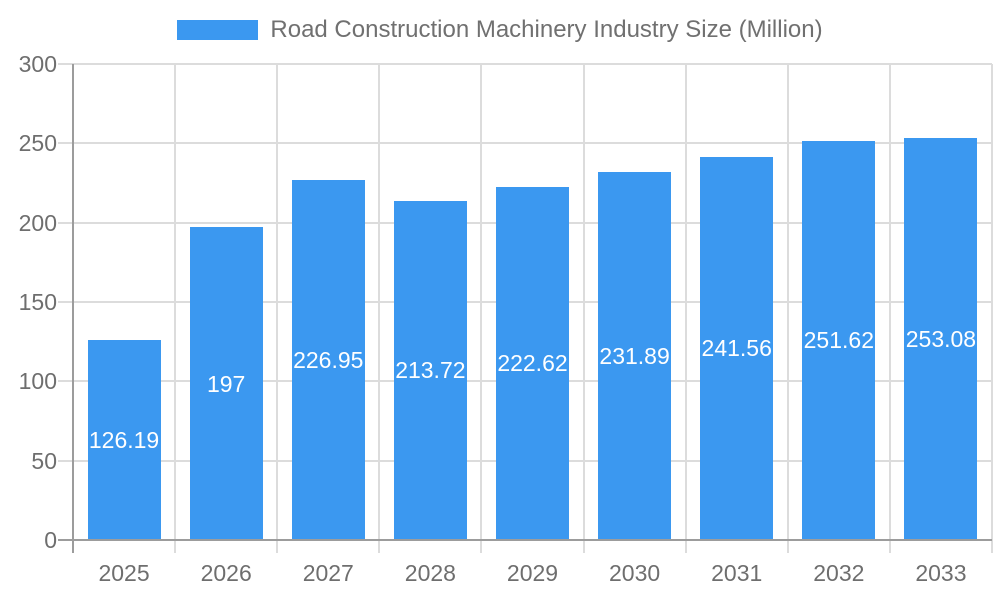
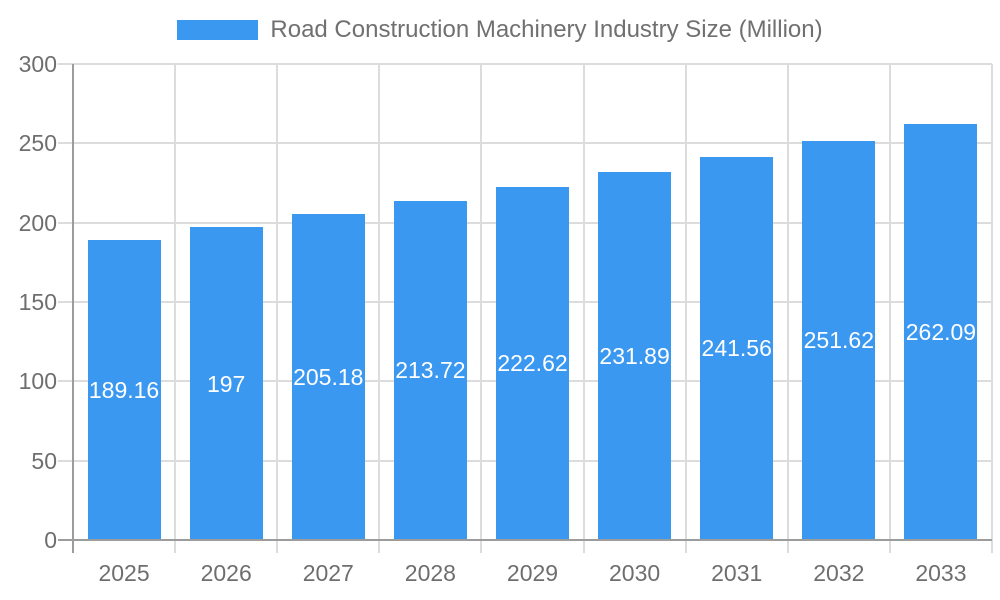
2025: 126.19 -> 189.16
2027: 226.95 -> 205.18
2033: 253.08 -> 262.09
